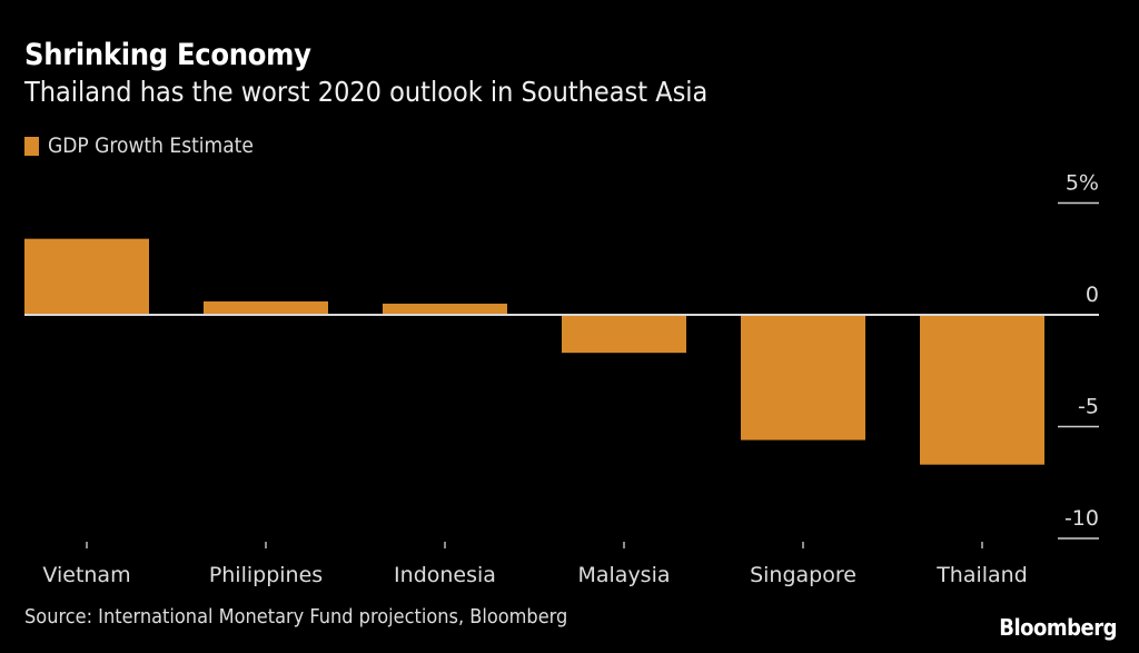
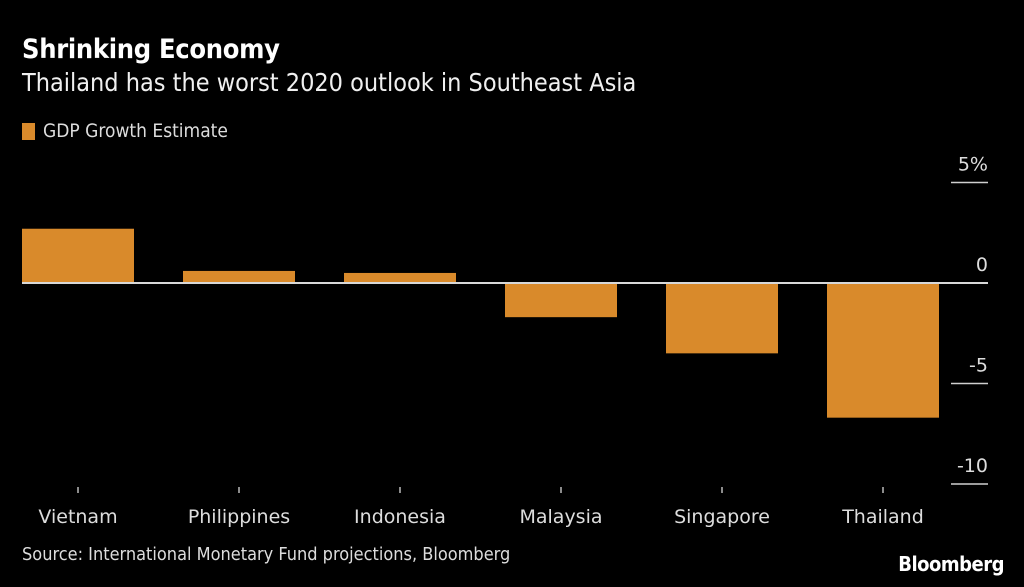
Vietnam: 3.4% -> 2.7%
Singapore: -5.6% -> -3.5%
